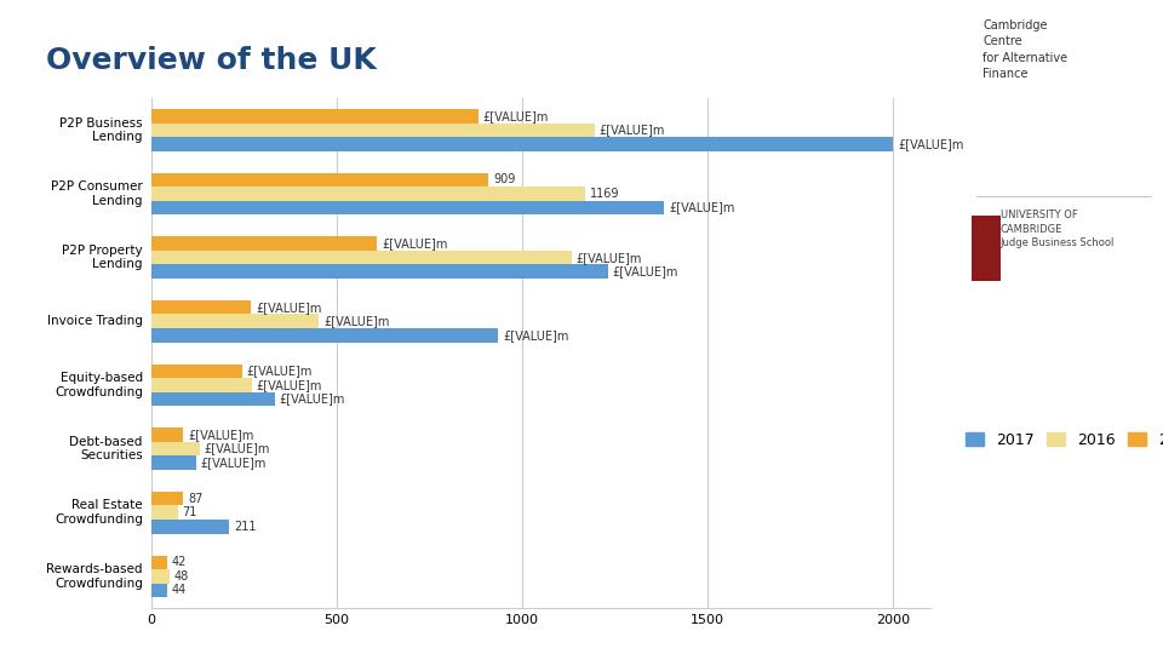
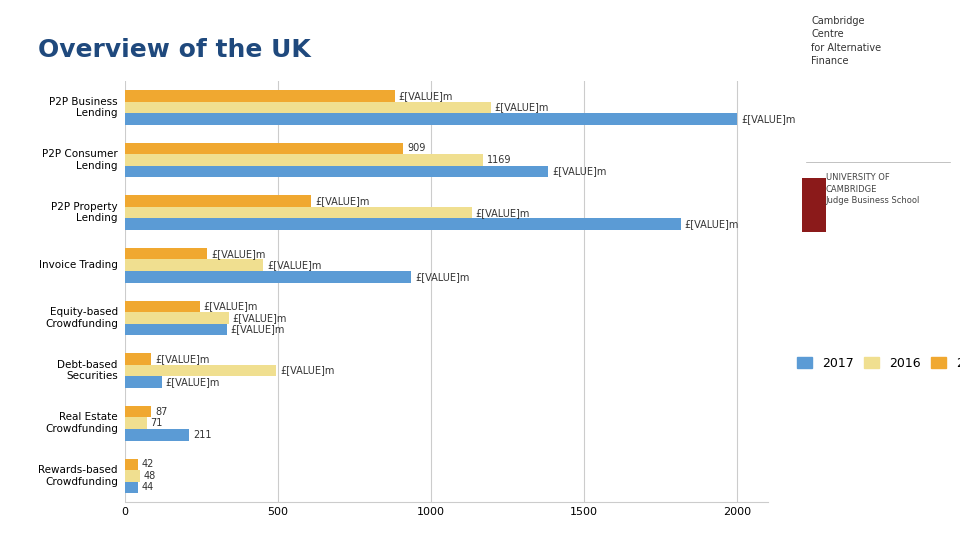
2017/P2P Property Lending: 1230 -> 1815
2016/Equity-based Crowdfunding: 272 -> 340
2016/Debt-based Securities: 130 -> 495
